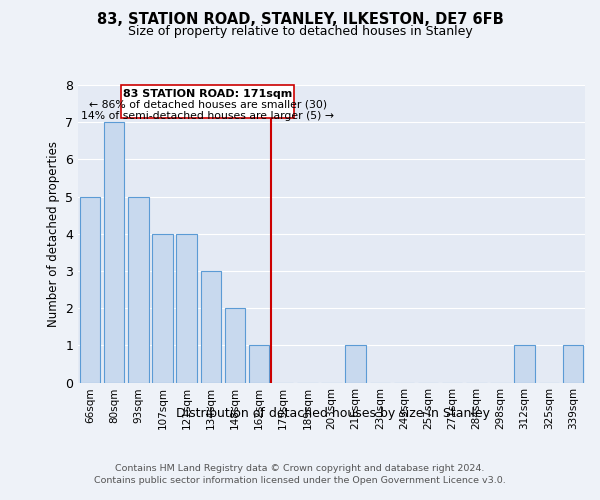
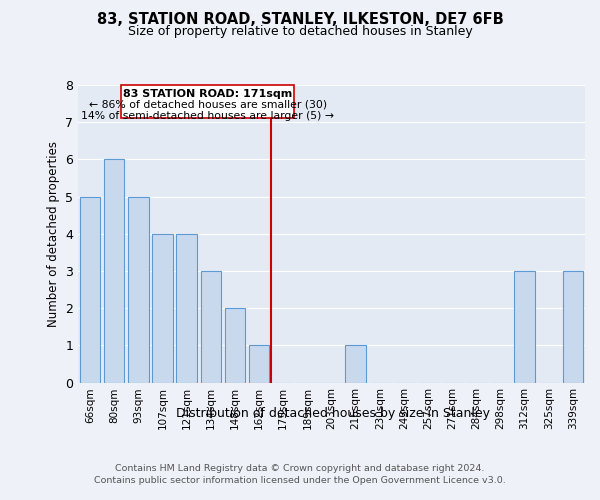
80sqm: 7 -> 6
312sqm: 1 -> 3
339sqm: 1 -> 3
